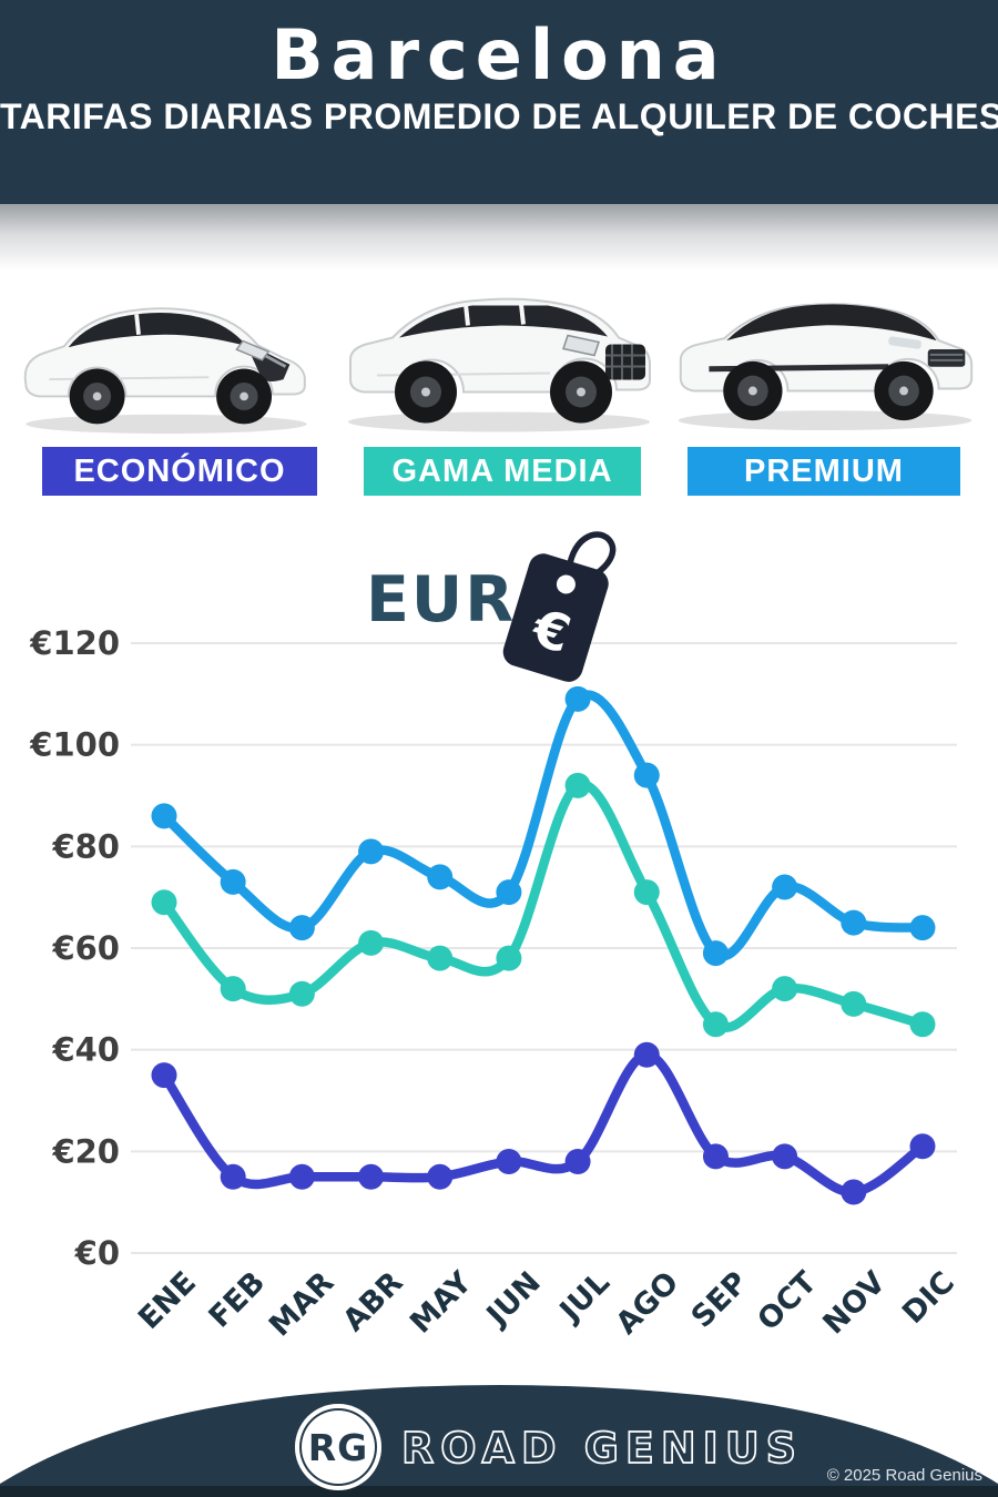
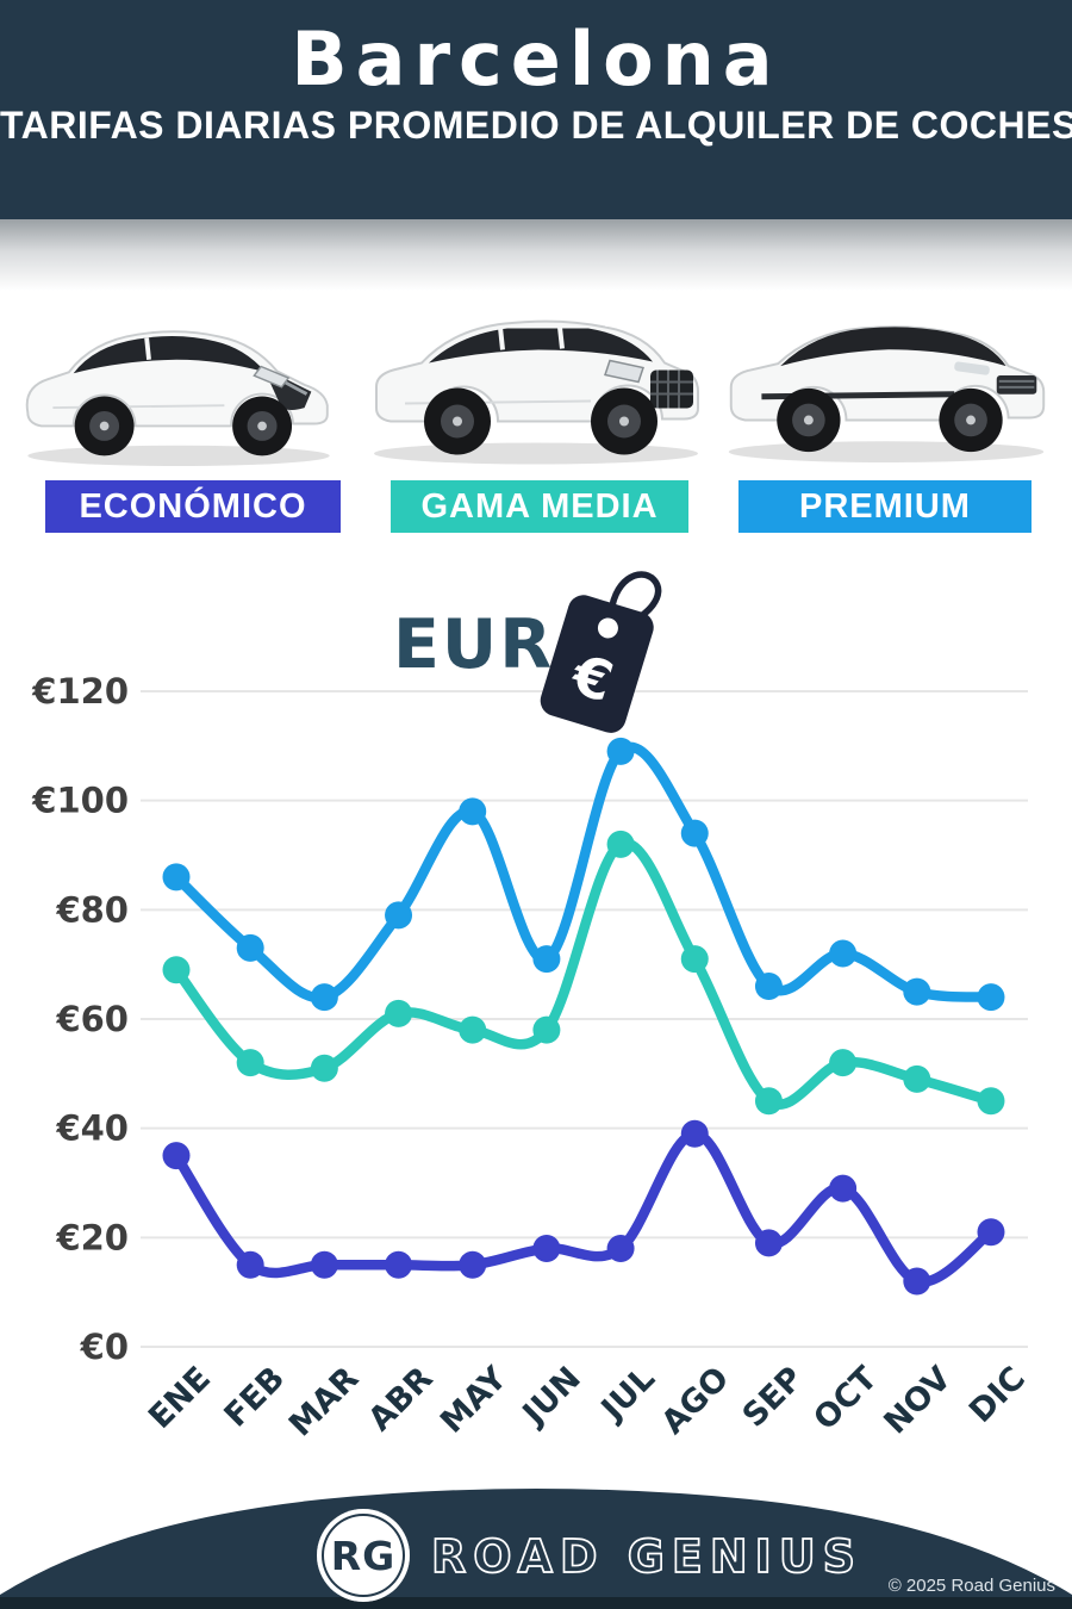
PREMIUM/MAY: €74 -> €98
PREMIUM/SEP: €59 -> €66
ECONÓMICO/OCT: €19 -> €29
